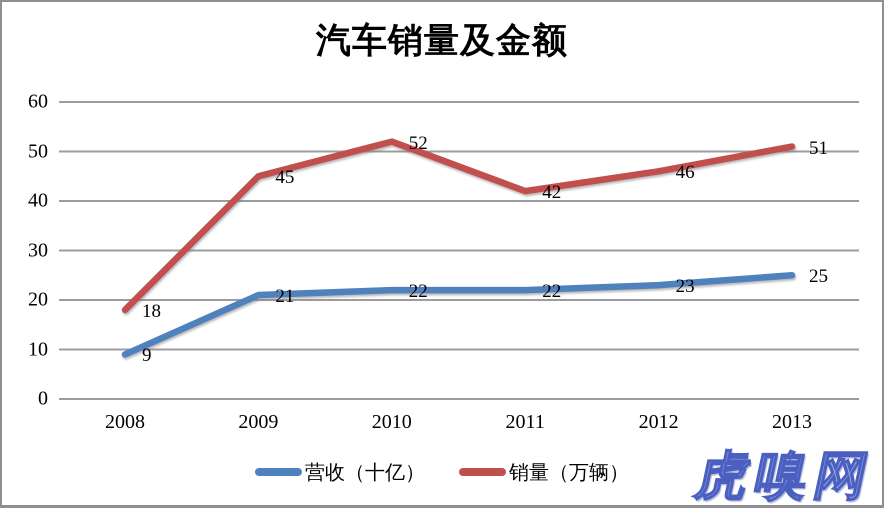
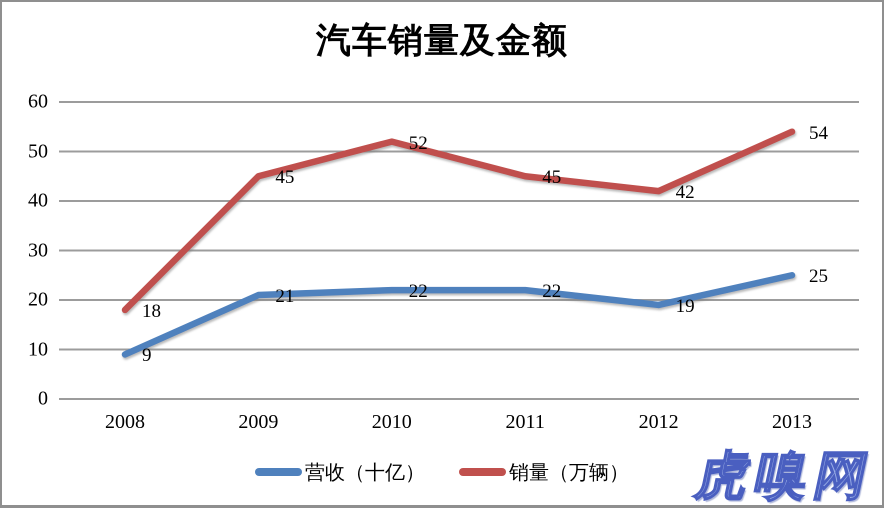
销量（万辆）/2011: 42 -> 45
营收（十亿）/2012: 23 -> 19
销量（万辆）/2012: 46 -> 42
销量（万辆）/2013: 51 -> 54
